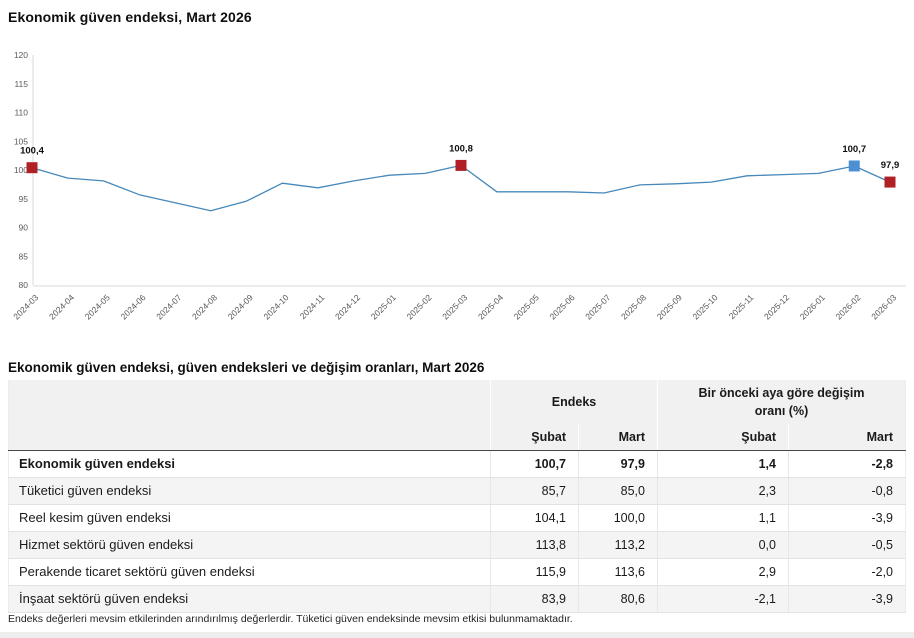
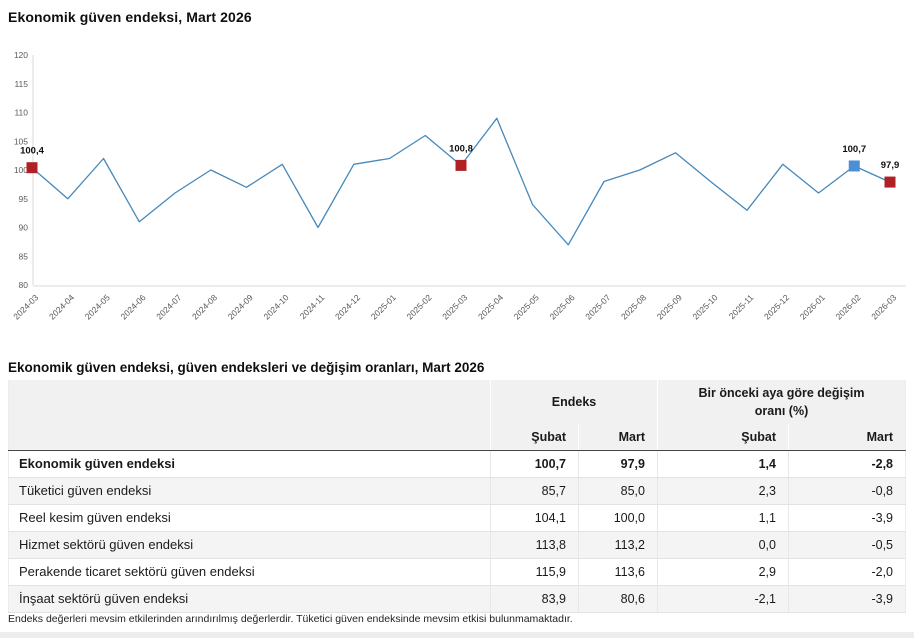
2024-04: 99 -> 95
2024-05: 98 -> 102
2024-06: 96 -> 91
2024-07: 94 -> 96
2024-08: 93 -> 100
2024-09: 95 -> 97
2024-10: 98 -> 101
2024-11: 97 -> 90
2024-12: 98 -> 101
2025-01: 99 -> 102
2025-02: 99 -> 106
2025-04: 96 -> 109
2025-05: 96 -> 94
2025-06: 96 -> 87
2025-07: 96 -> 98
2025-08: 97 -> 100
2025-09: 98 -> 103
2025-11: 99 -> 93
2025-12: 99 -> 101
2026-01: 99 -> 96
